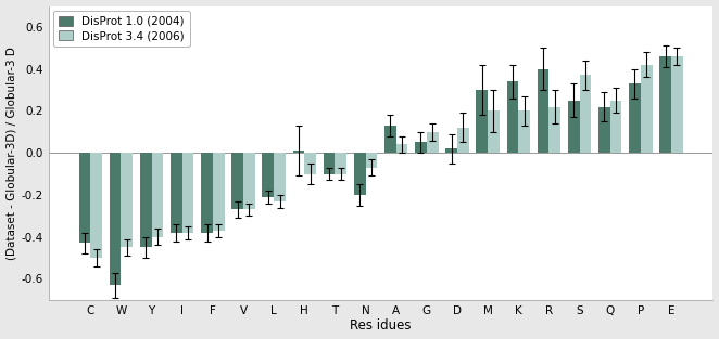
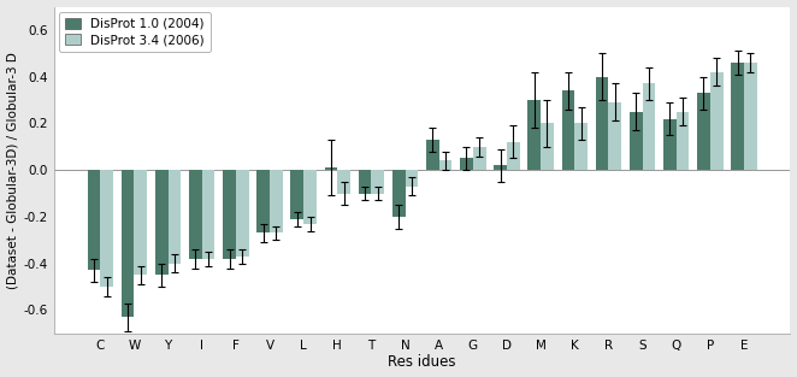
DisProt 3.4 (2006)/R: 0.22 -> 0.29
